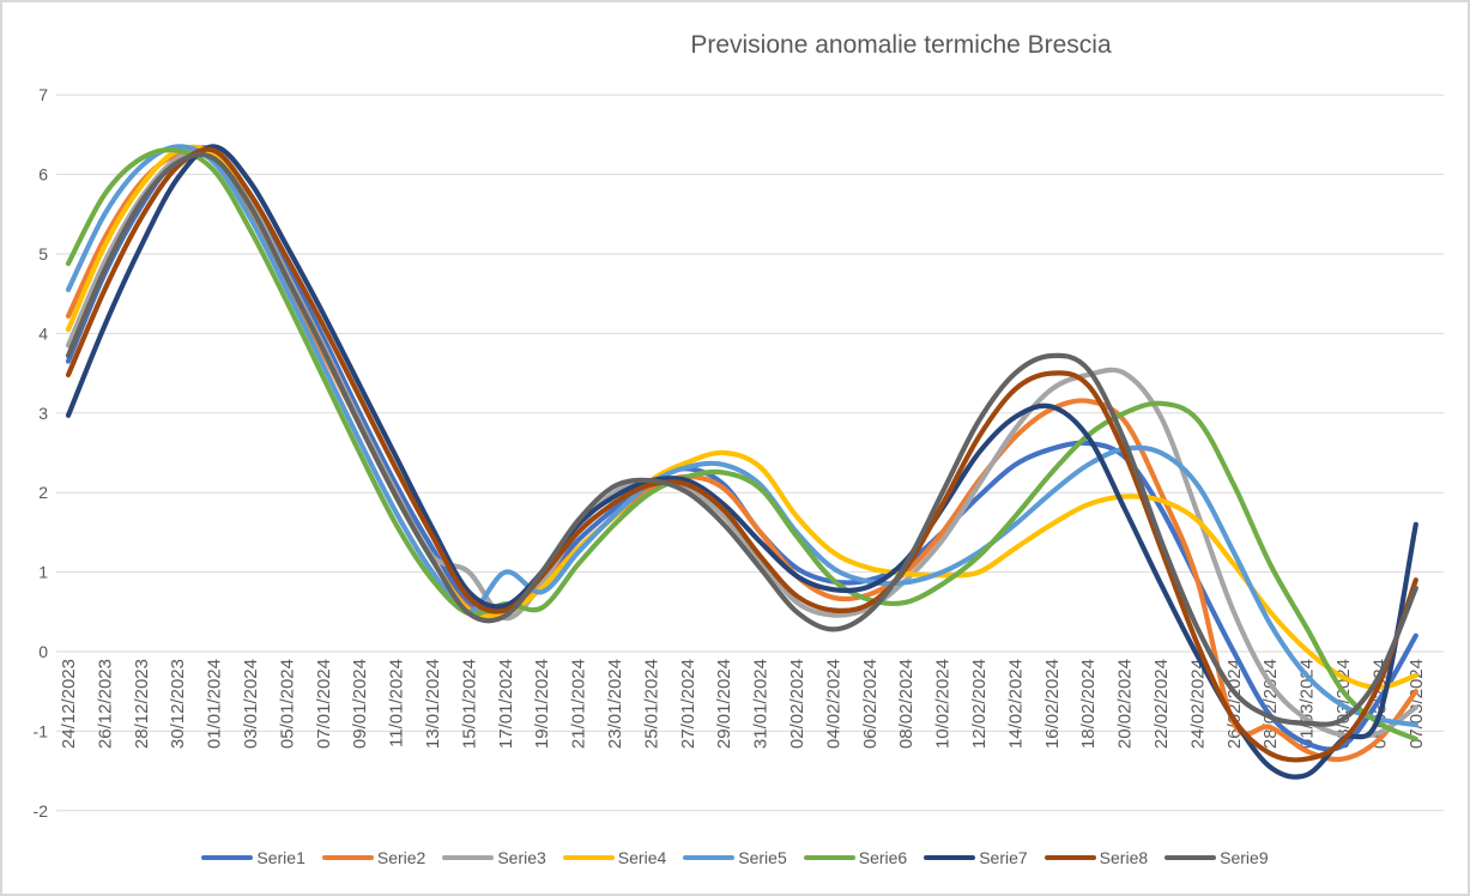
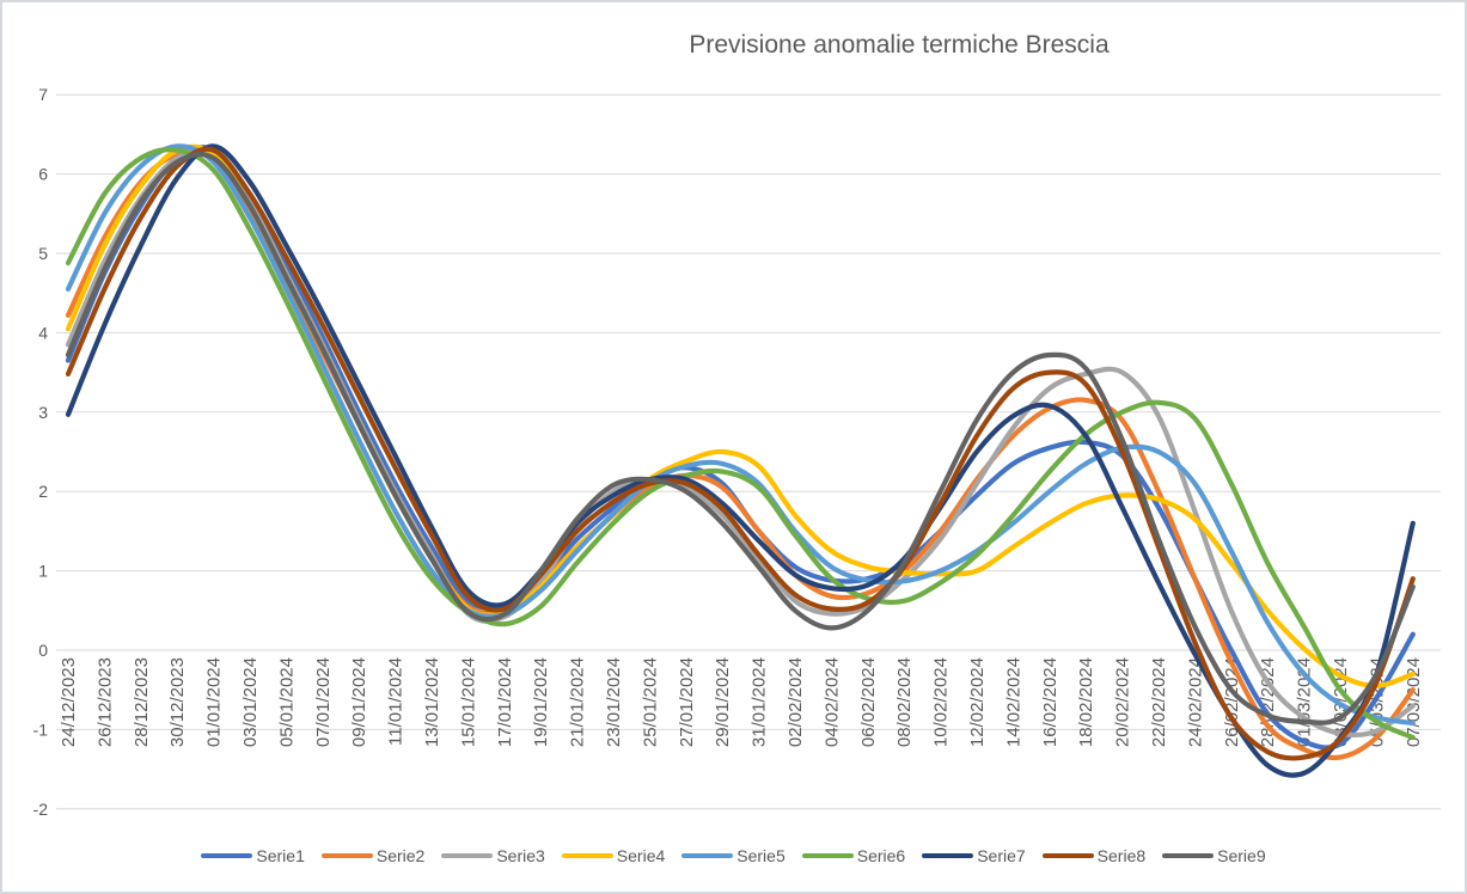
Serie3/15/01/2024: 1.0 -> 0.5
Serie5/17/01/2024: 1.0 -> 0.5
Serie6/17/01/2024: 0.6 -> 0.3
Serie2/26/02/2024: -0.9 -> -0.1
Serie7/05/03/2024: -0.8 -> -0.3
